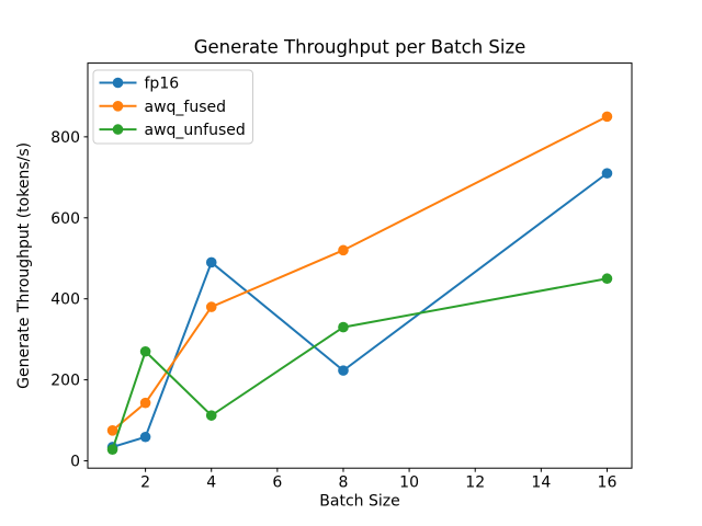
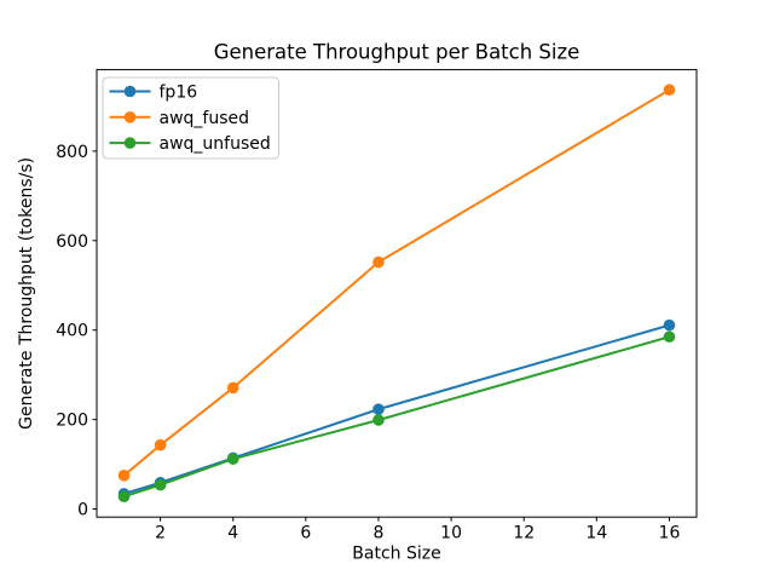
awq_unfused/2: 270 -> 50
fp16/4: 490 -> 110
awq_fused/4: 380 -> 270
awq_fused/8: 520 -> 550
awq_unfused/8: 330 -> 200
fp16/16: 710 -> 410
awq_fused/16: 850 -> 940
awq_unfused/16: 450 -> 380
